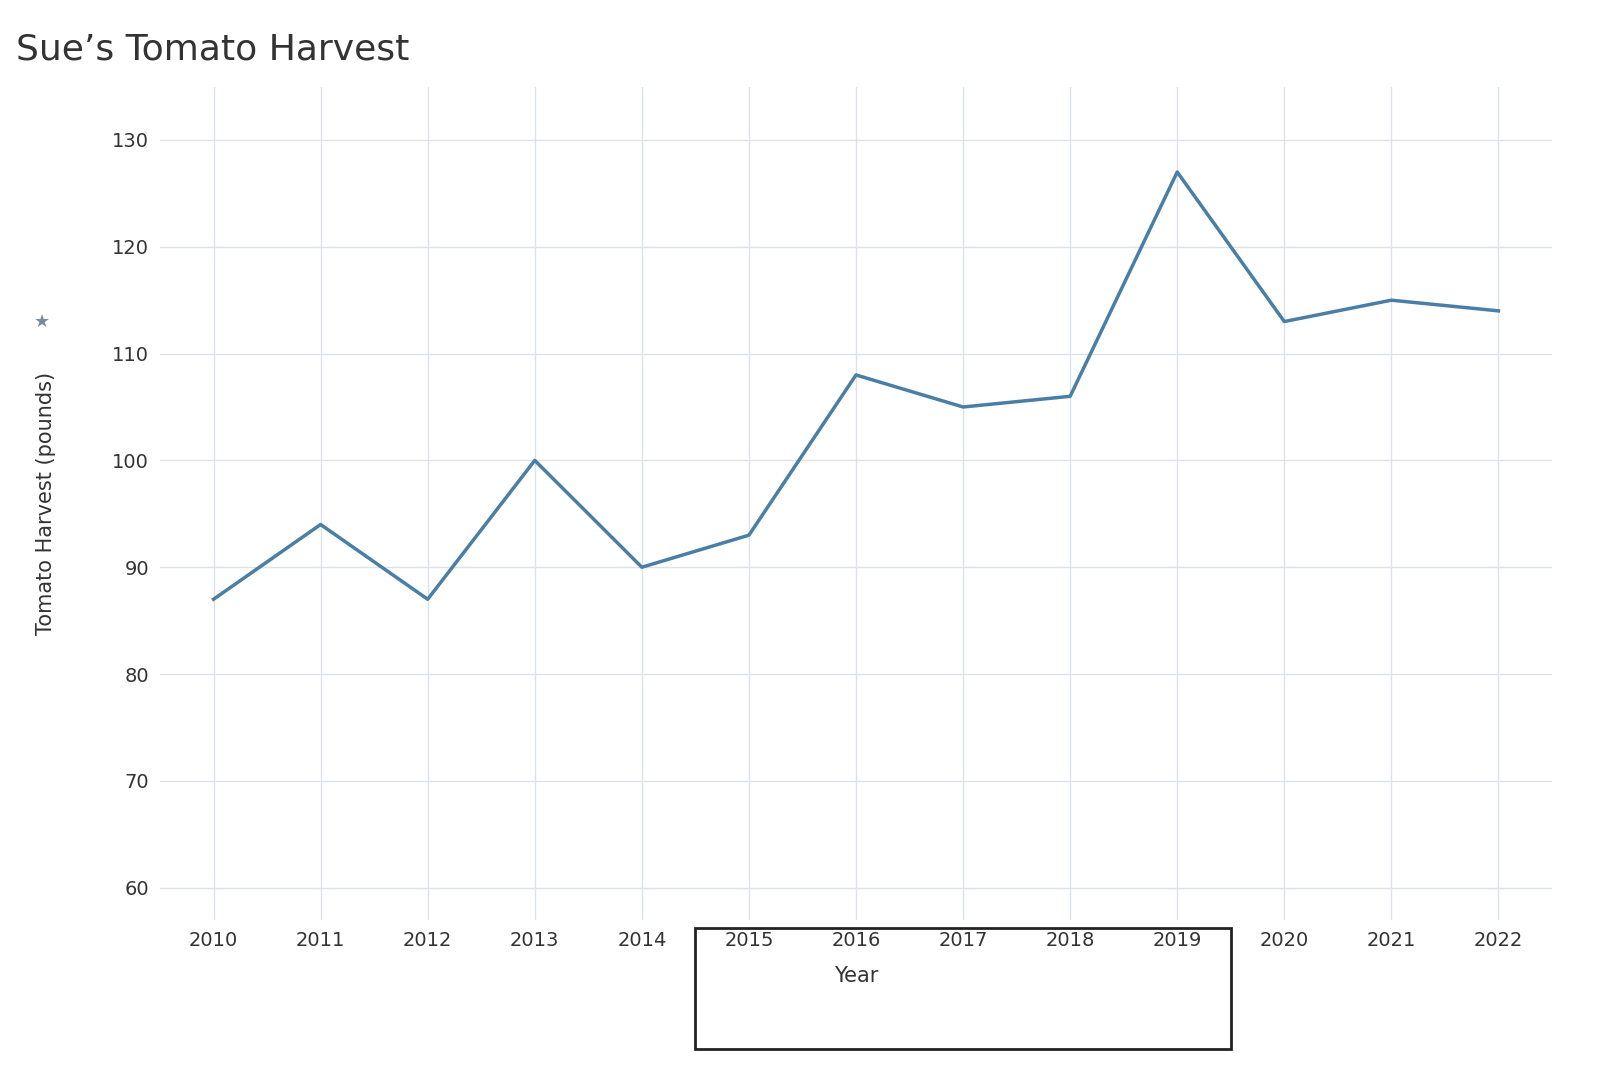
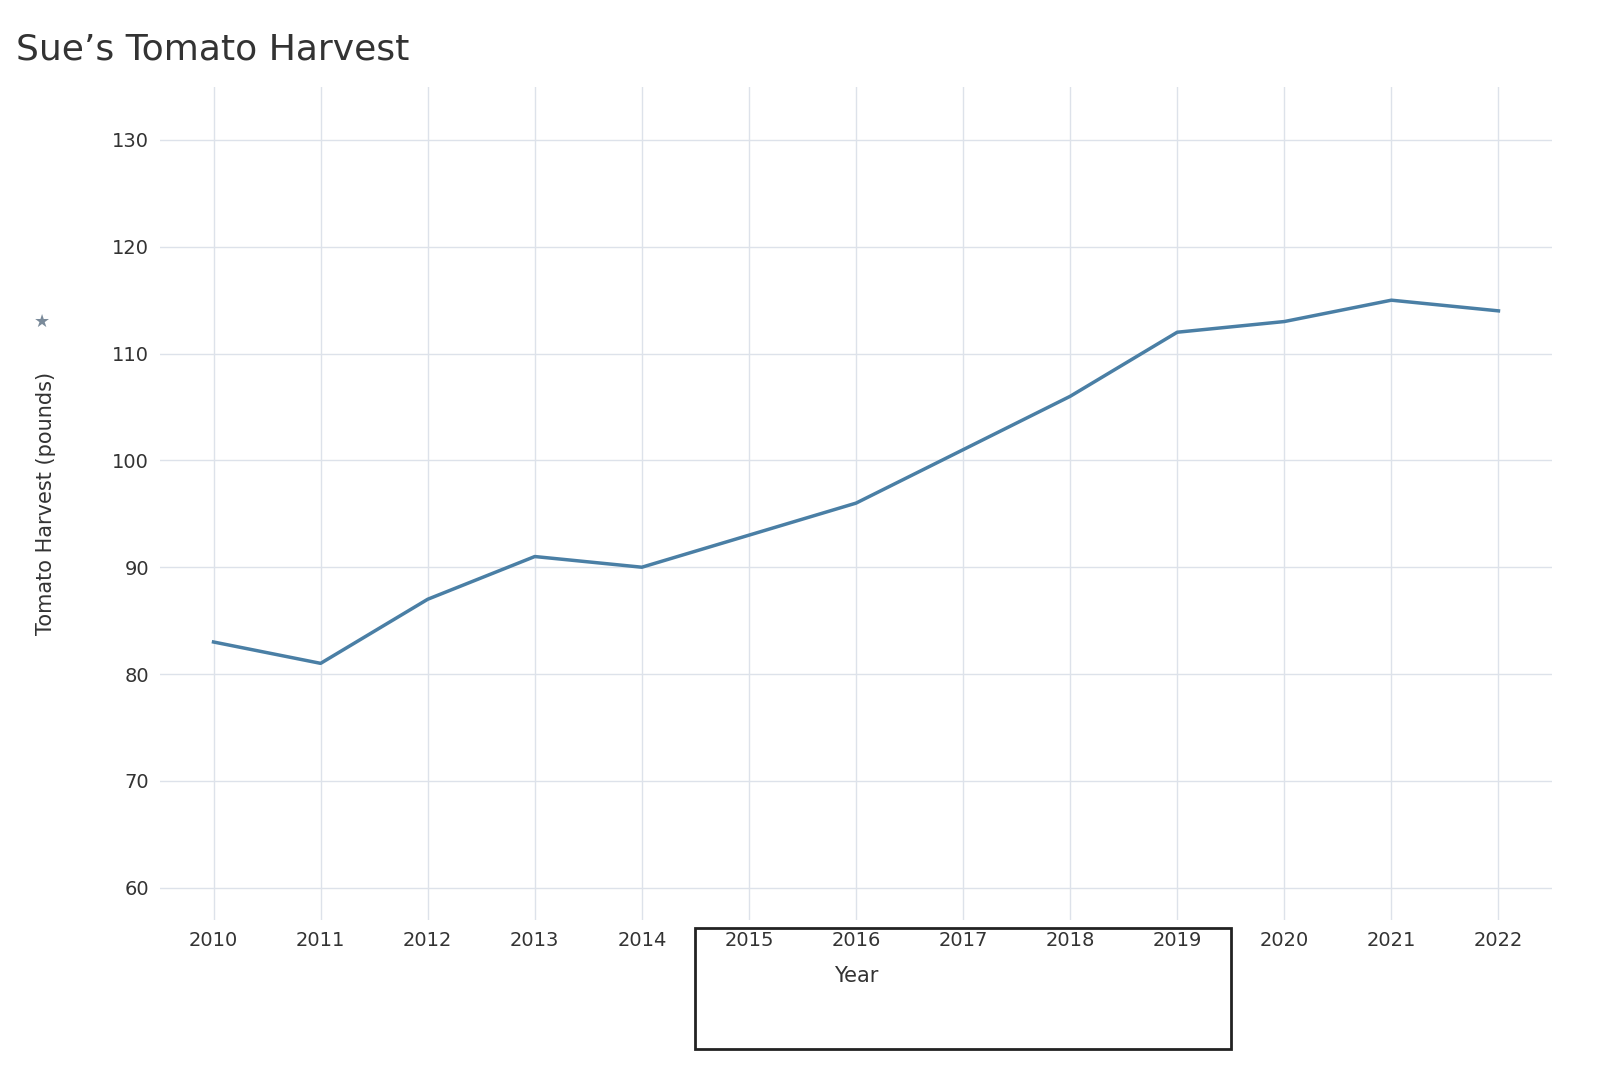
2010: 87 -> 83
2011: 94 -> 81
2013: 100 -> 91
2016: 108 -> 96
2017: 105 -> 101
2019: 127 -> 112
